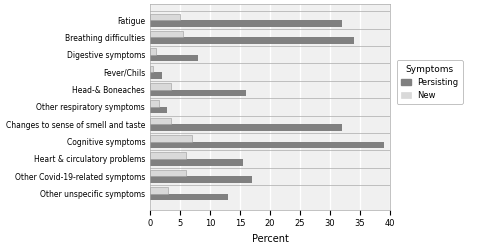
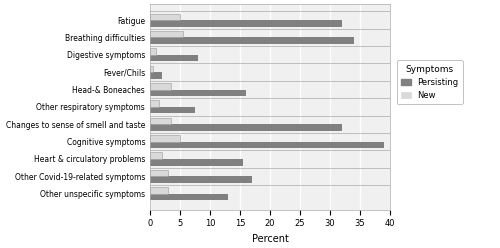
Persisting/Other respiratory symptoms: 2.8 -> 7.5
New/Cognitive symptoms: 7.0 -> 5.0
New/Heart & circulatory problems: 6.0 -> 2.0
New/Other Covid-19-related symptoms: 6.0 -> 3.0
